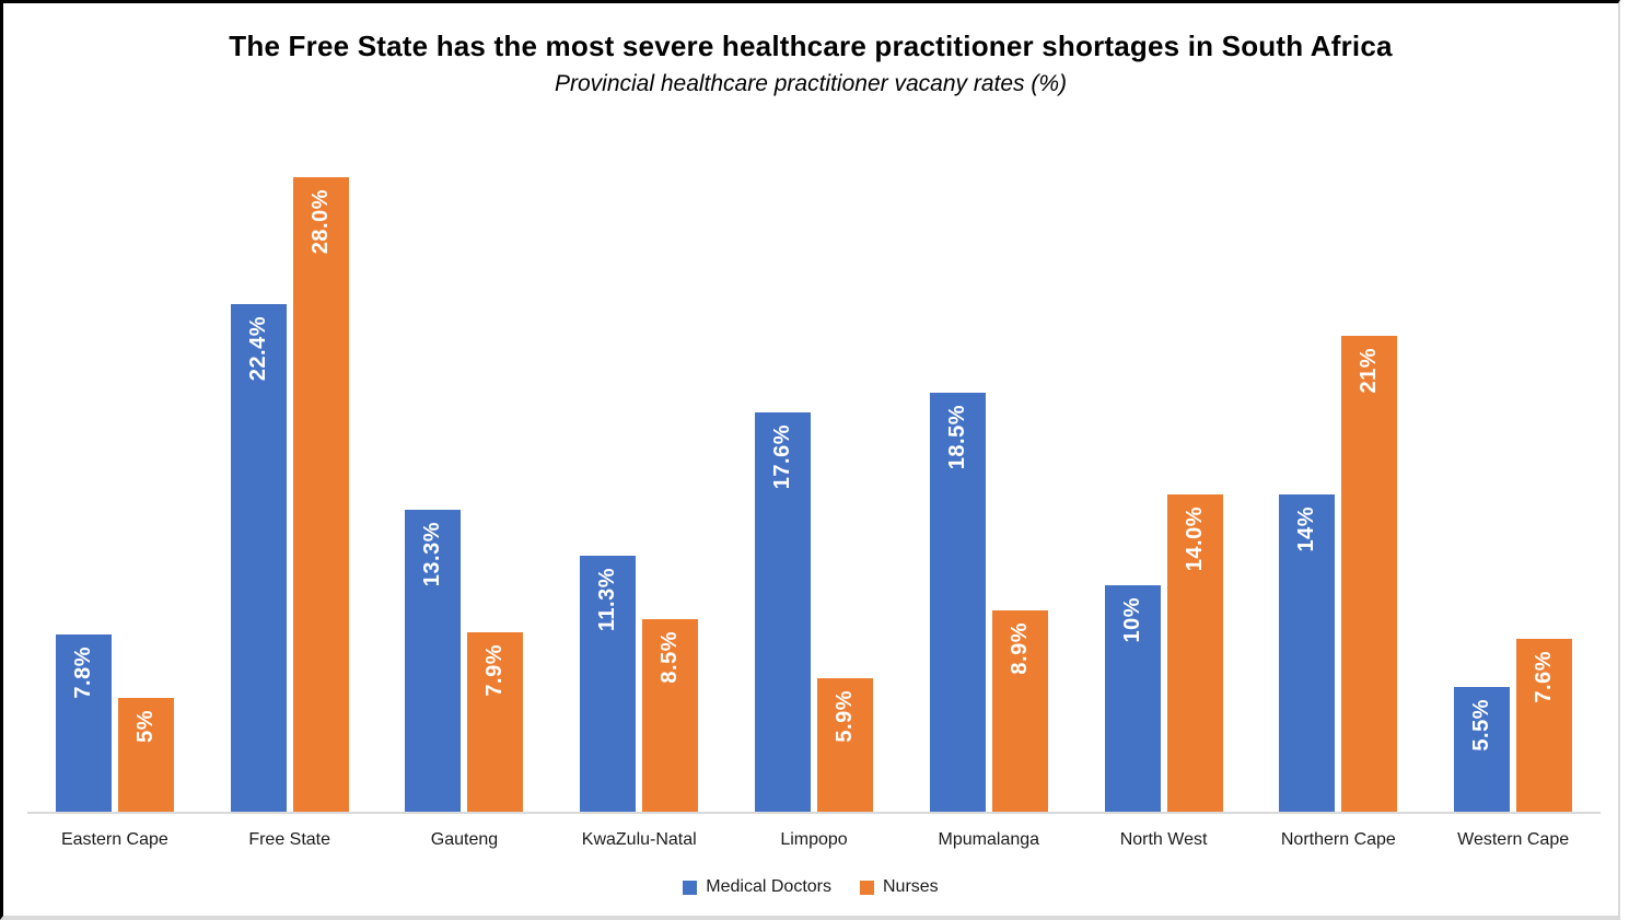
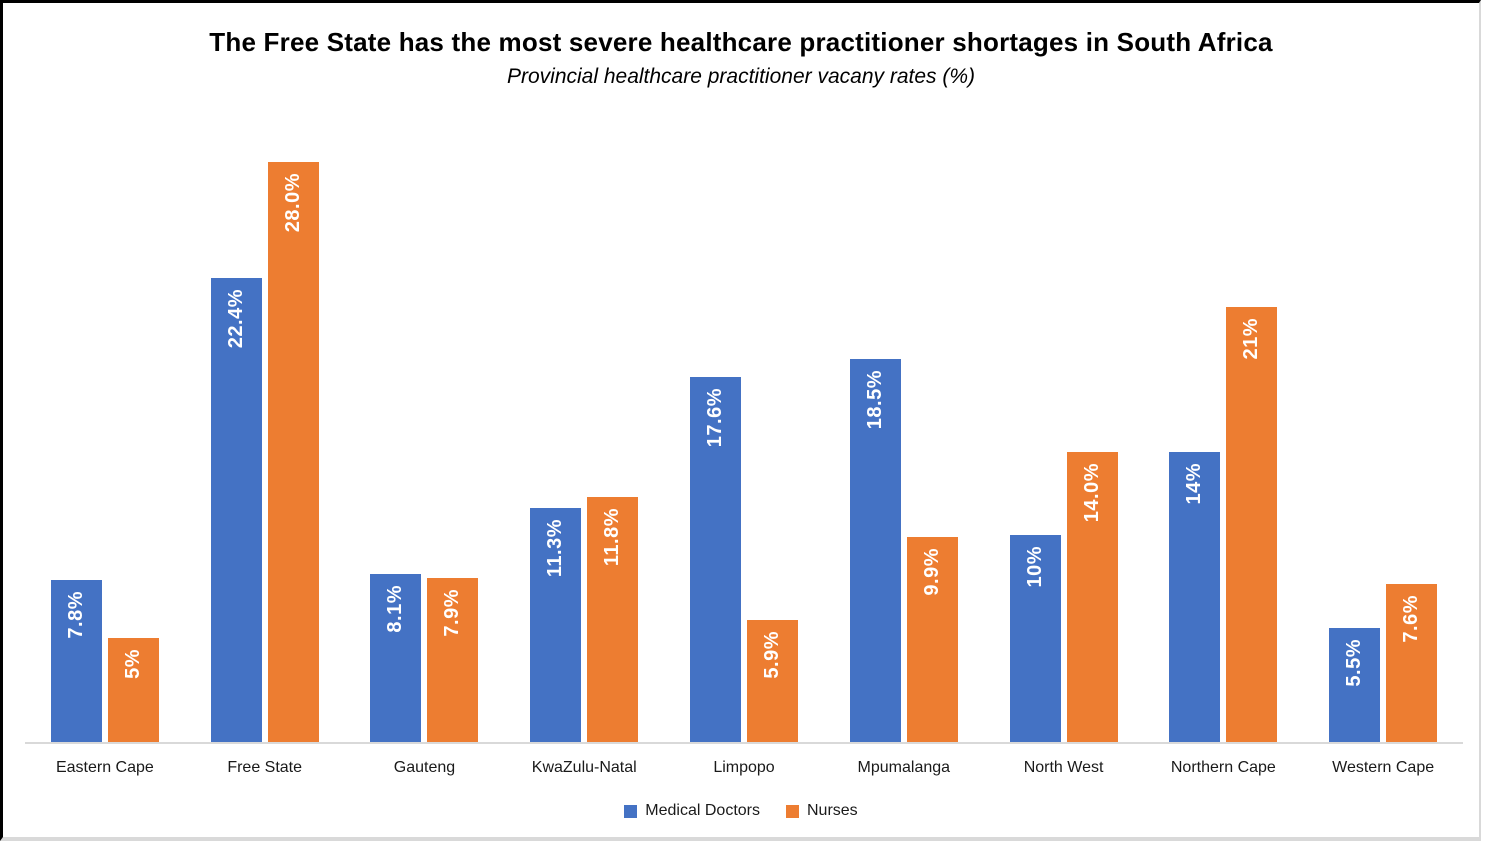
Medical Doctors/Gauteng: 13.3% -> 8.1%
Nurses/KwaZulu-Natal: 8.5% -> 11.8%
Nurses/Mpumalanga: 8.9% -> 9.9%
